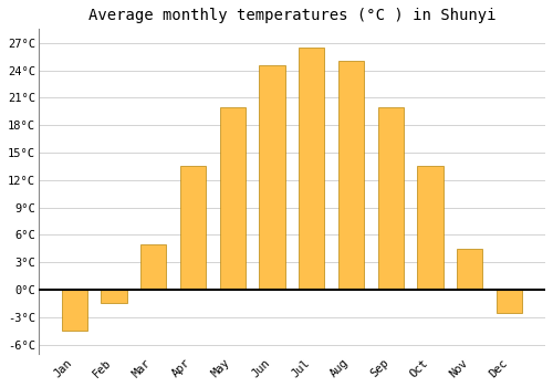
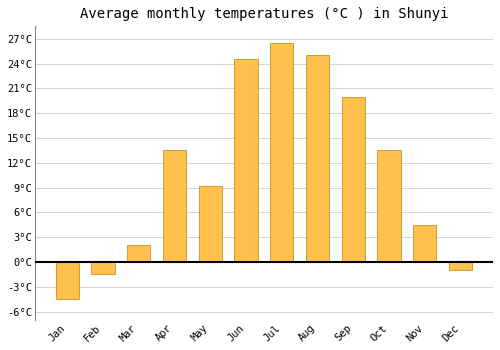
Mar: 5.0°C -> 2.0°C
May: 20.0°C -> 9.2°C
Dec: -2.5°C -> -1.0°C
